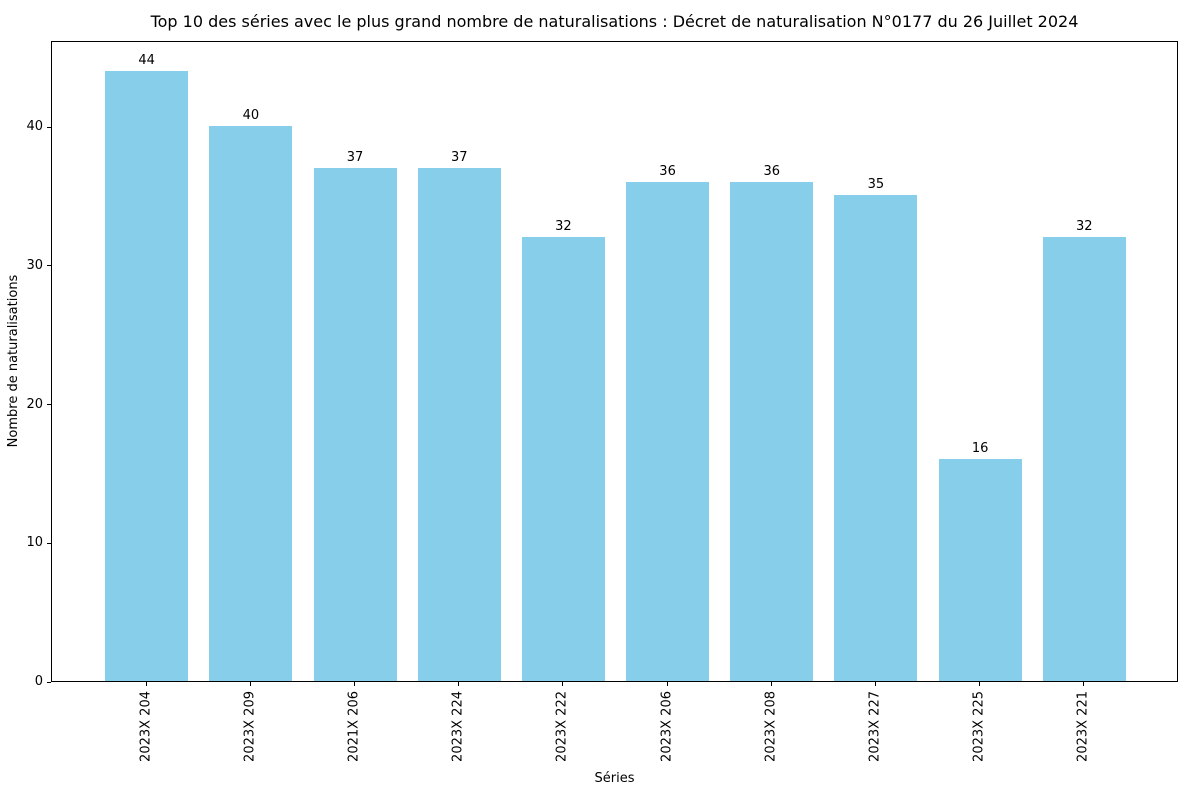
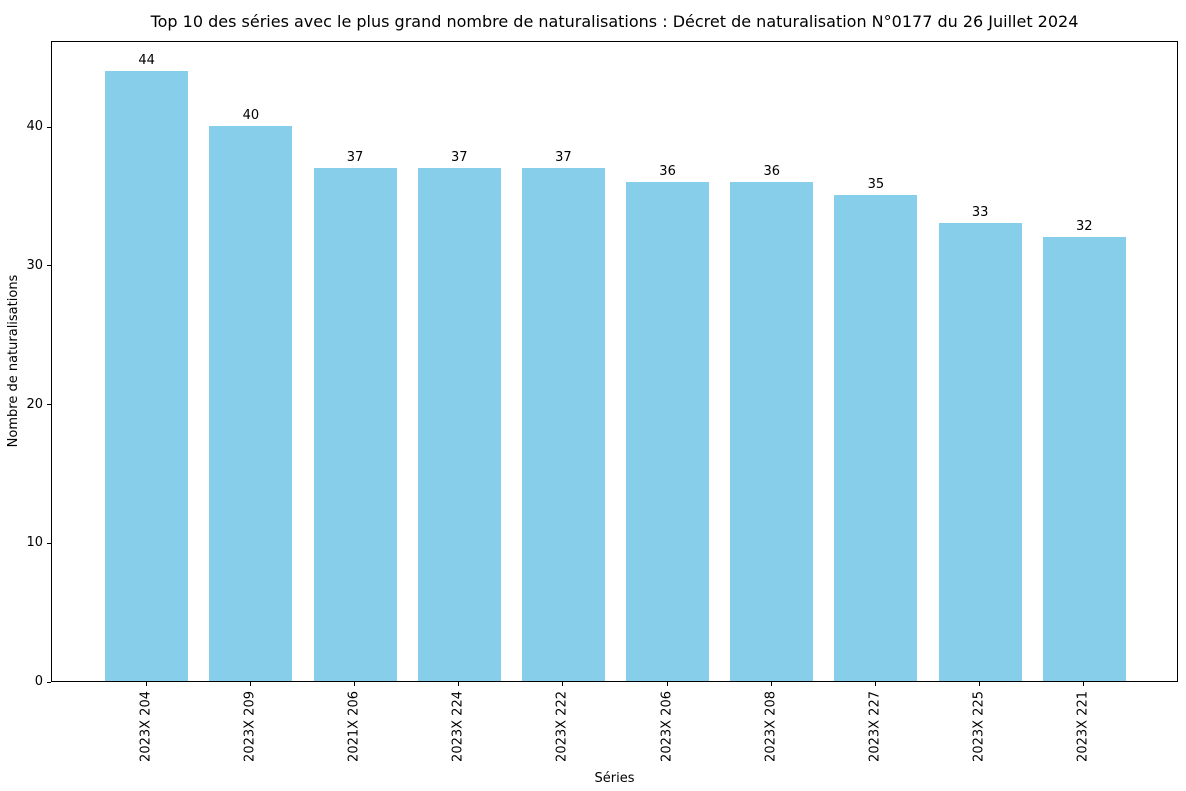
2023X 222: 32 -> 37
2023X 225: 16 -> 33
